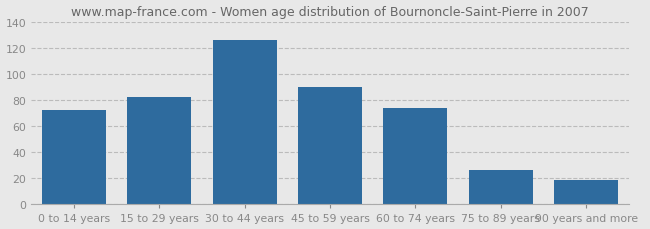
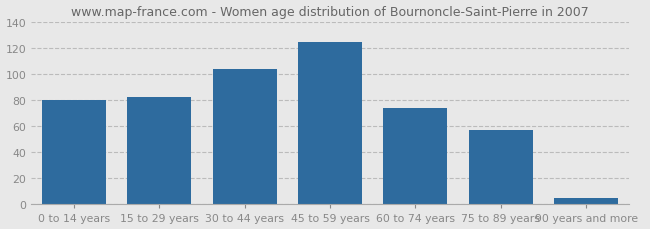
0 to 14 years: 72 -> 80
30 to 44 years: 126 -> 104
45 to 59 years: 90 -> 124
75 to 89 years: 26 -> 57
90 years and more: 19 -> 5
